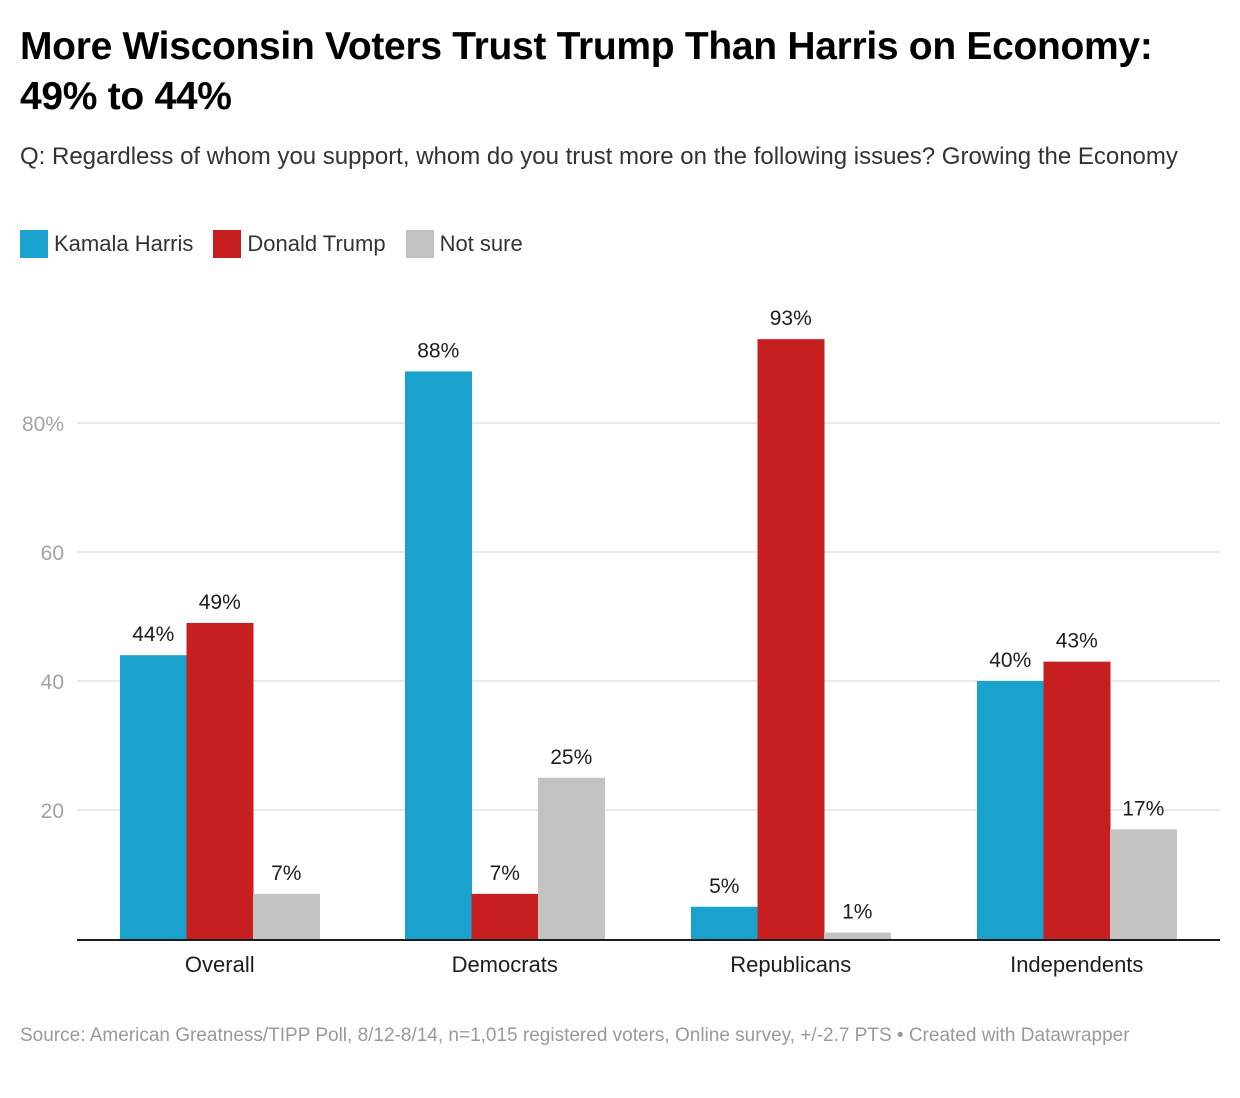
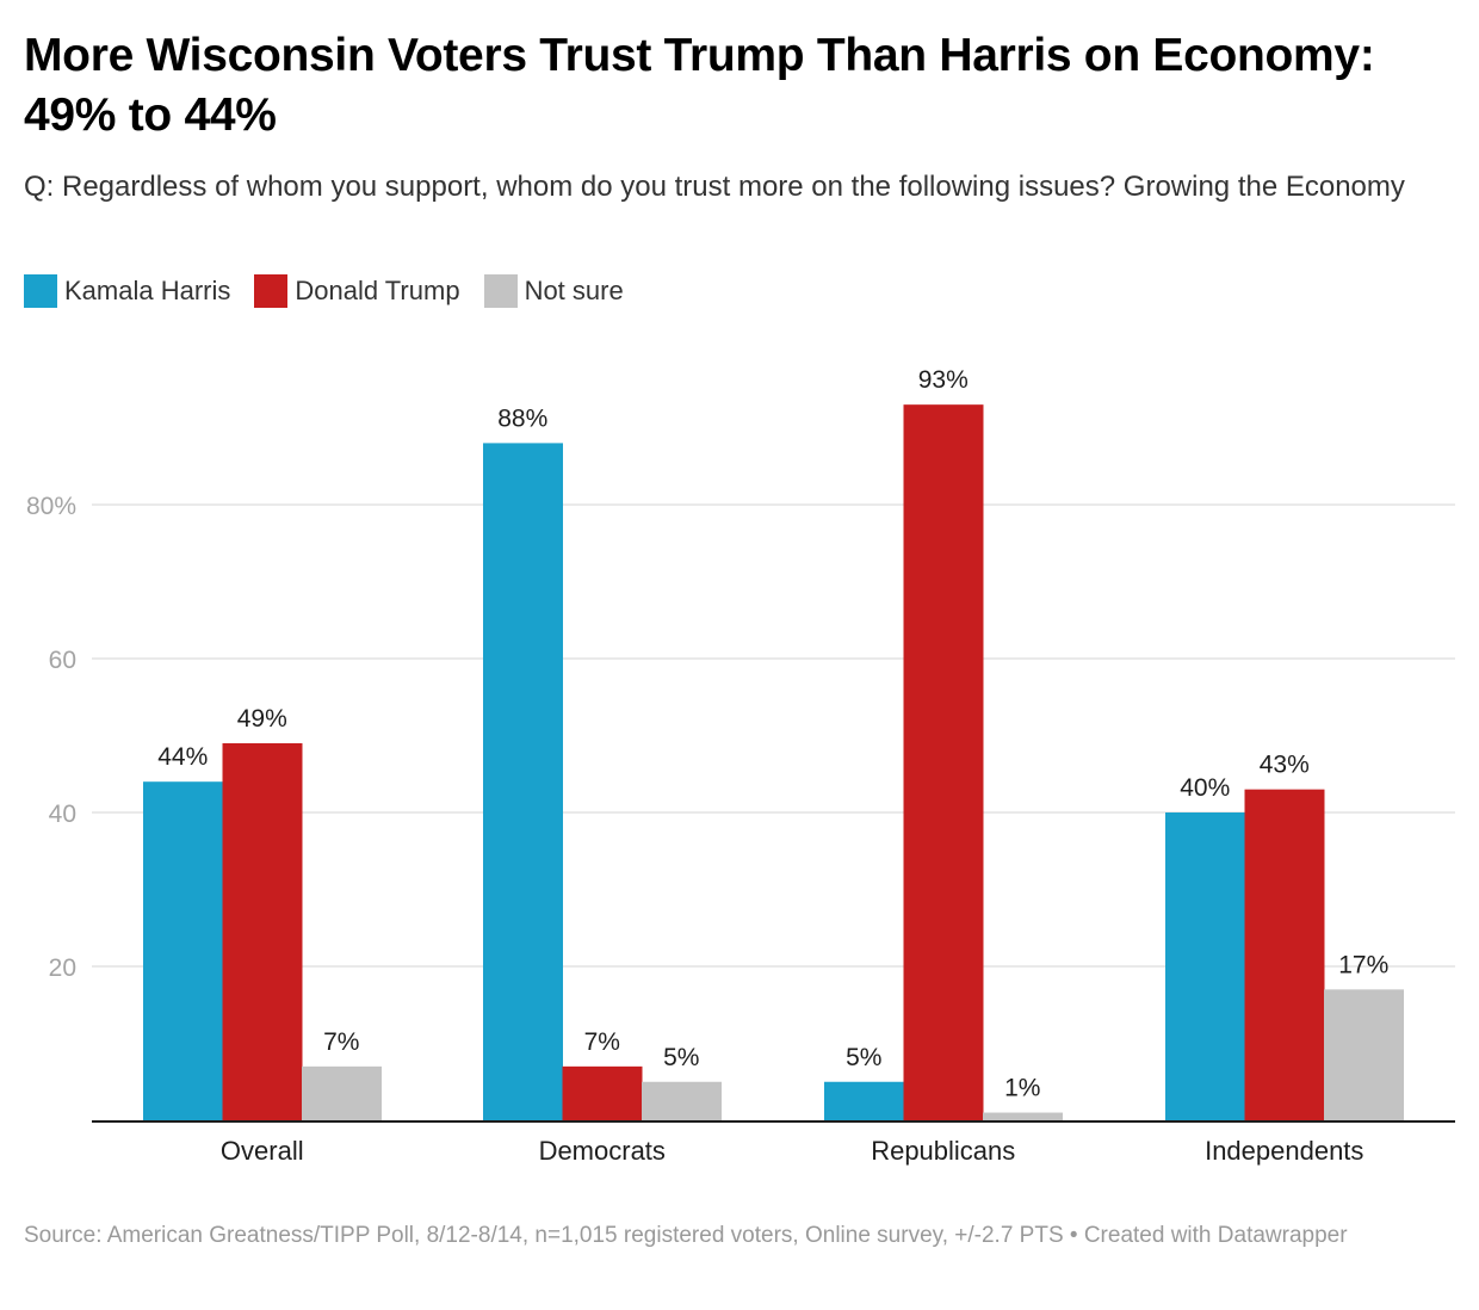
Not sure/Democrats: 25% -> 5%
